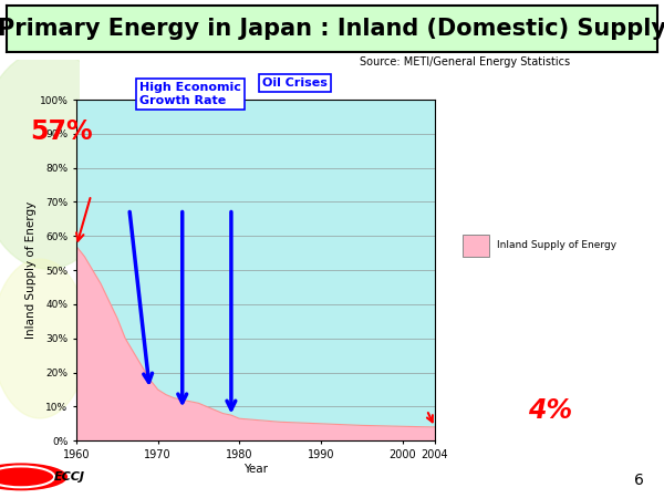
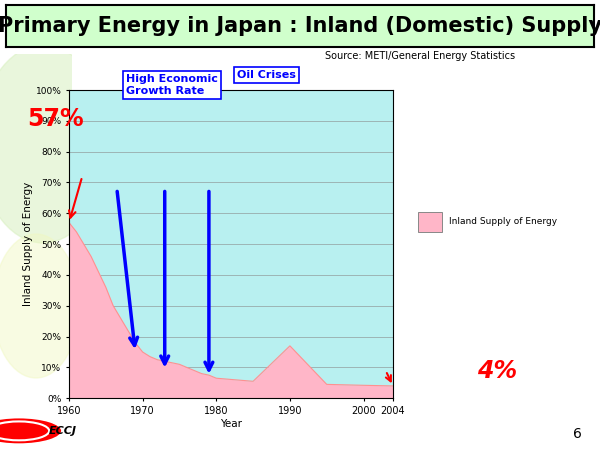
1990: 5.0% -> 17.0%
